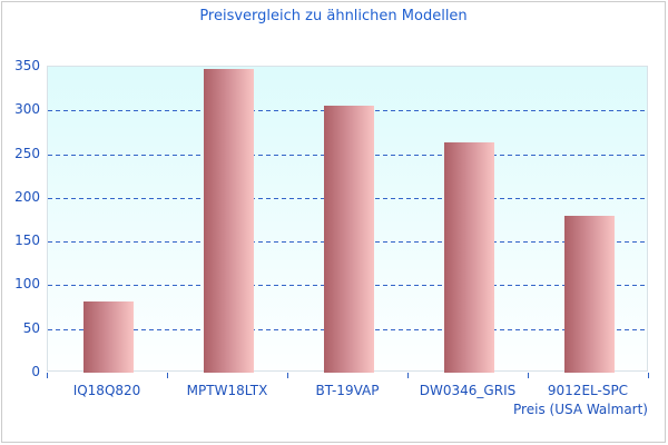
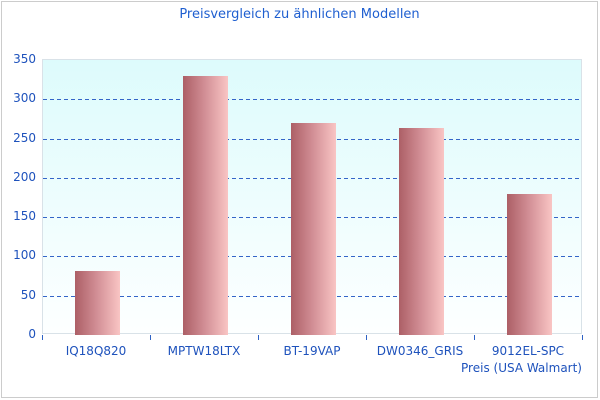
MPTW18LTX: 350 -> 330
BT-19VAP: 300 -> 270
